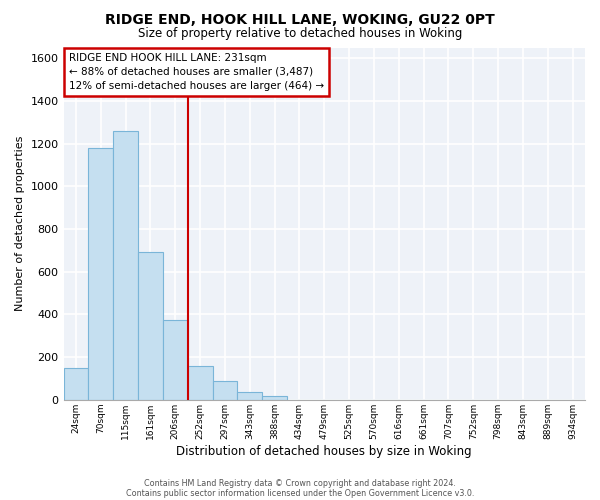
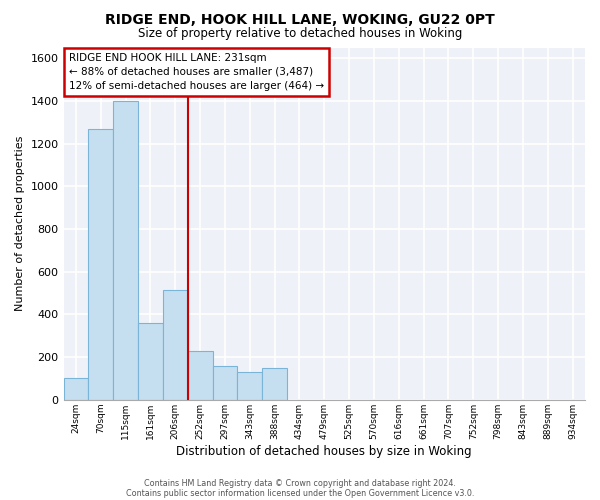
24sqm: 150 -> 100
70sqm: 1180 -> 1270
115sqm: 1260 -> 1400
161sqm: 690 -> 360
206sqm: 375 -> 515
252sqm: 160 -> 230
297sqm: 90 -> 160
343sqm: 35 -> 130
388sqm: 20 -> 150
